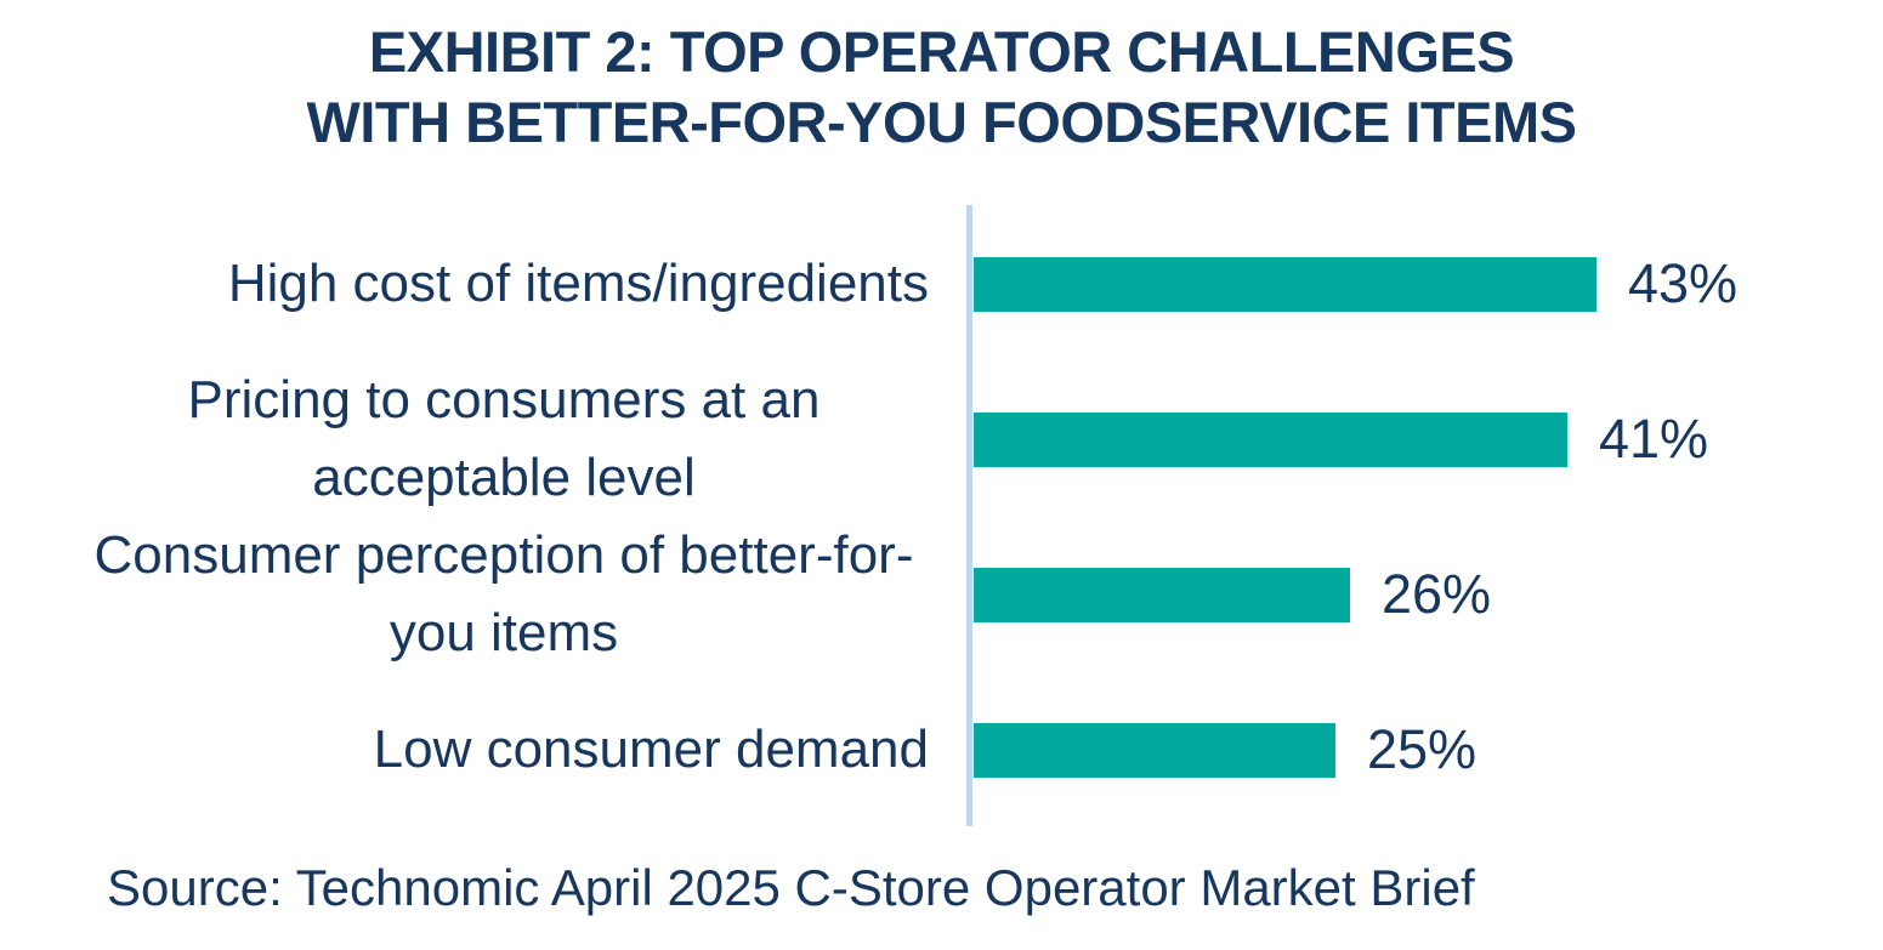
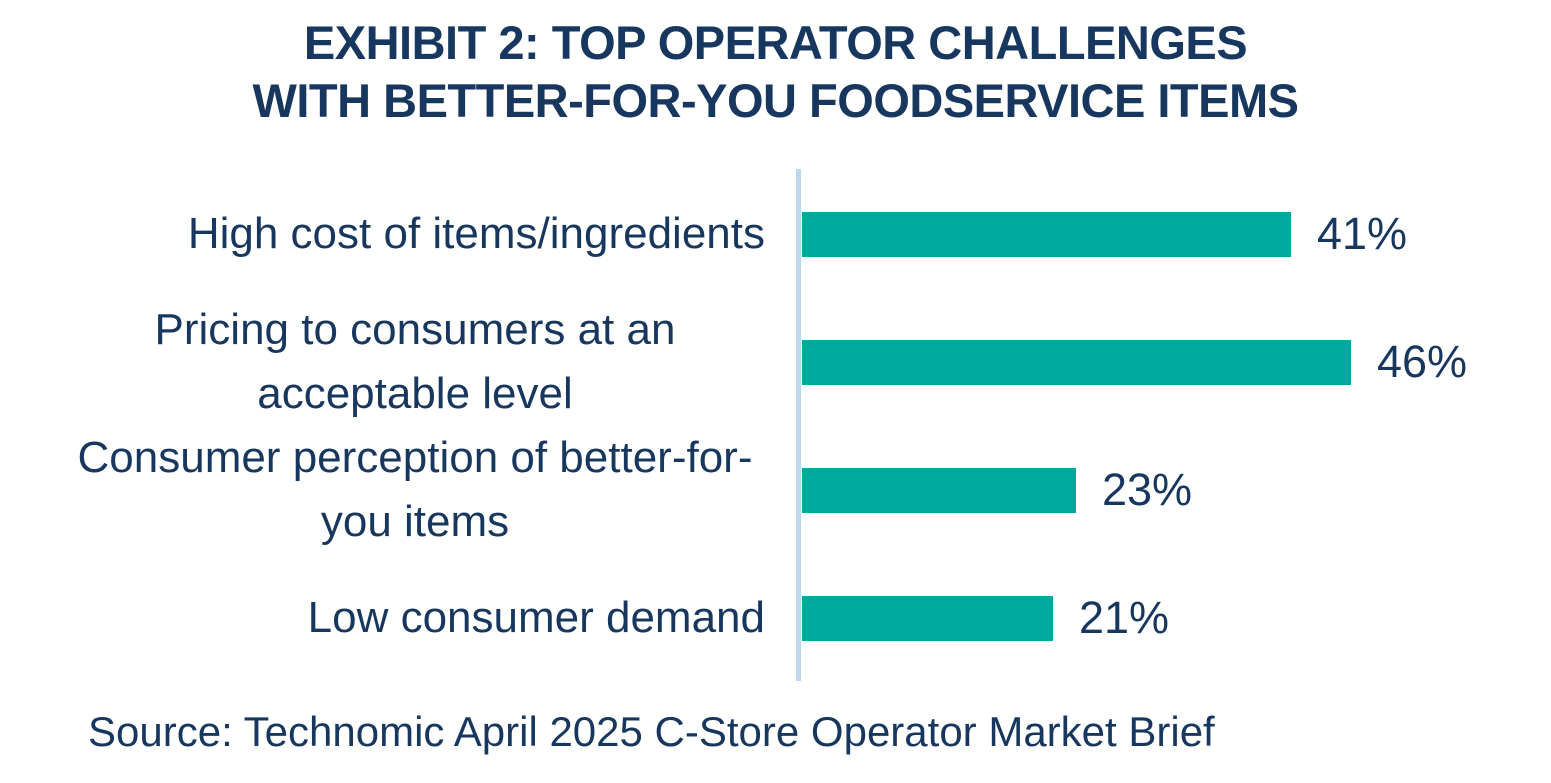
High cost of items/ingredients: 43% -> 41%
Pricing to consumers at an acceptable level: 41% -> 46%
Consumer perception of better-for-you items: 26% -> 23%
Low consumer demand: 25% -> 21%
